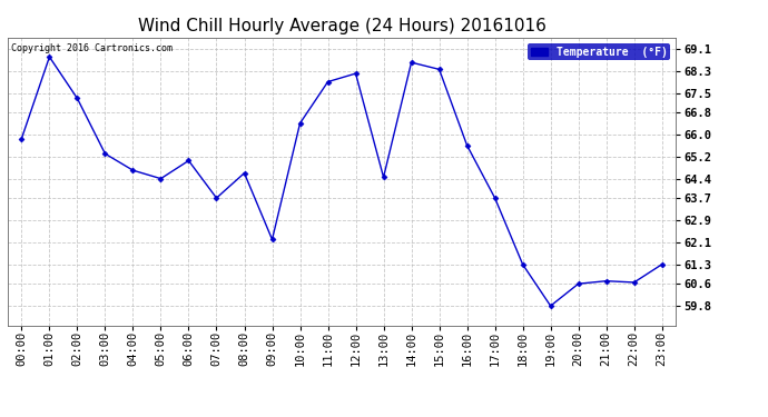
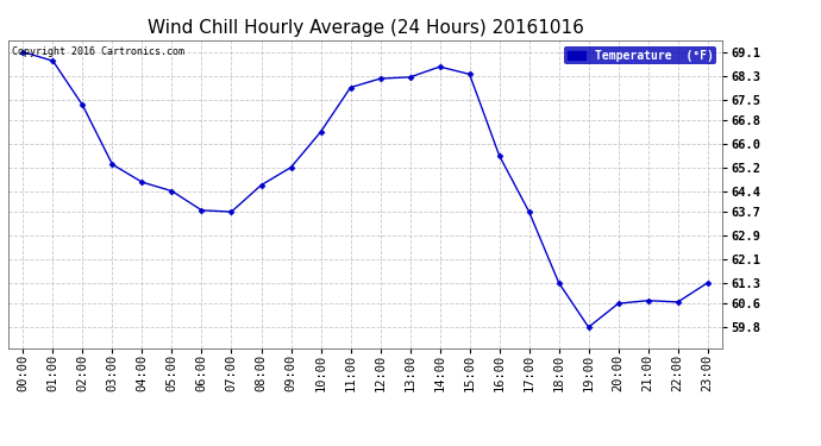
00:00: 65.85 -> 69.10
06:00: 65.05 -> 63.75
09:00: 62.20 -> 65.20
13:00: 64.45 -> 68.25
